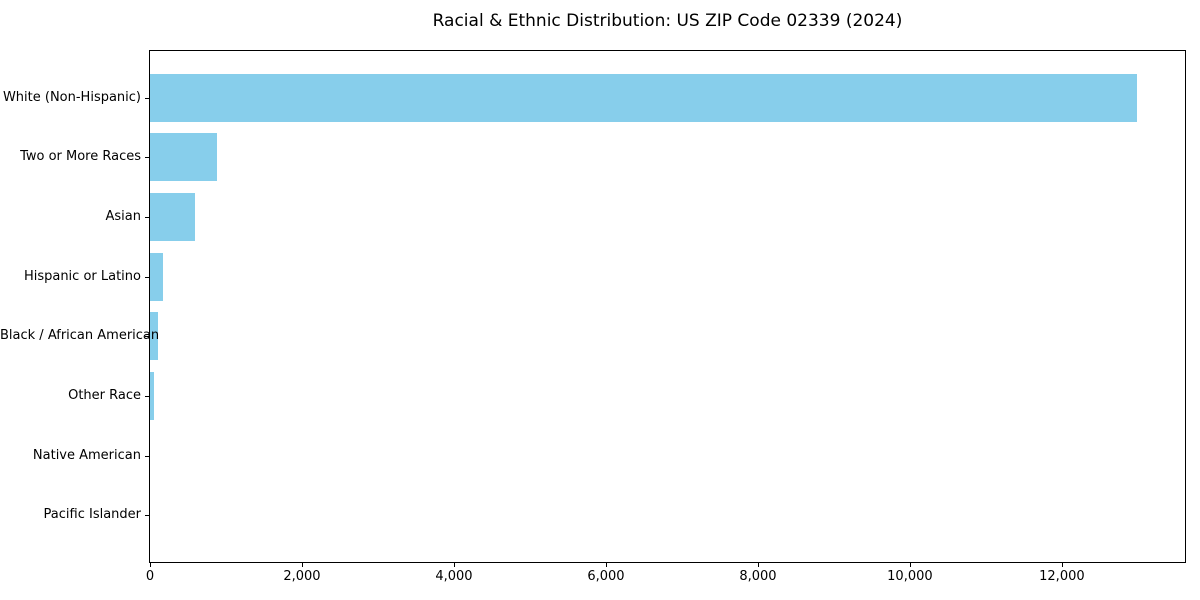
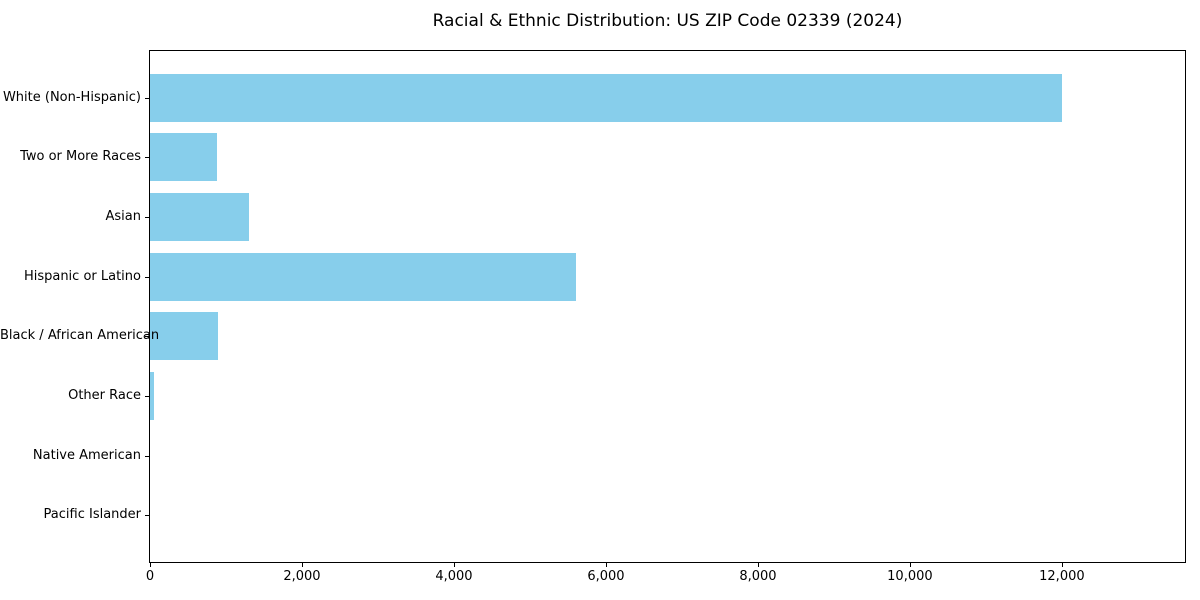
White (Non-Hispanic): 13000 -> 12000
Asian: 600 -> 1300
Hispanic or Latino: 200 -> 5600
Black / African American: 100 -> 900
